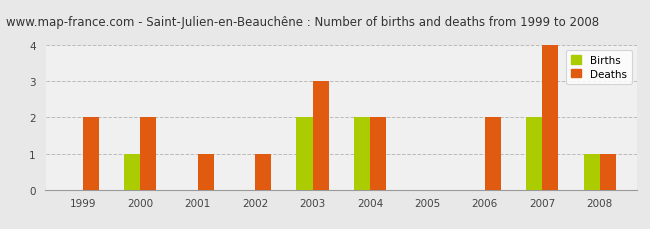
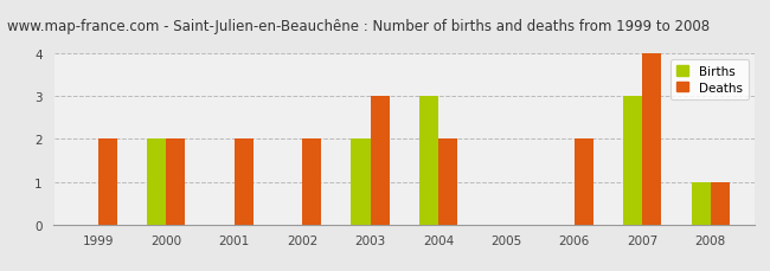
Births/2000: 1 -> 2
Deaths/2001: 1 -> 2
Deaths/2002: 1 -> 2
Births/2004: 2 -> 3
Births/2007: 2 -> 3
